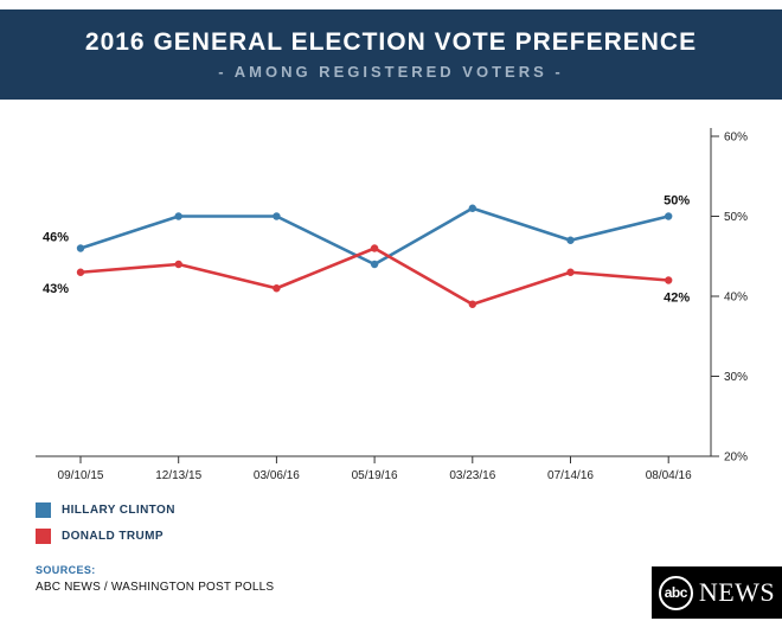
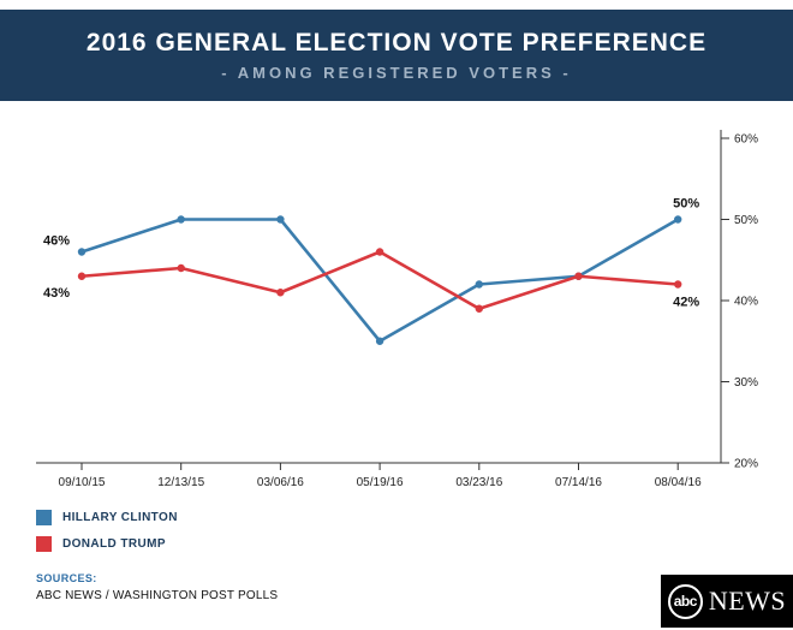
HILLARY CLINTON/05/19/16: 44% -> 35%
HILLARY CLINTON/03/23/16: 51% -> 42%
HILLARY CLINTON/07/14/16: 47% -> 43%
